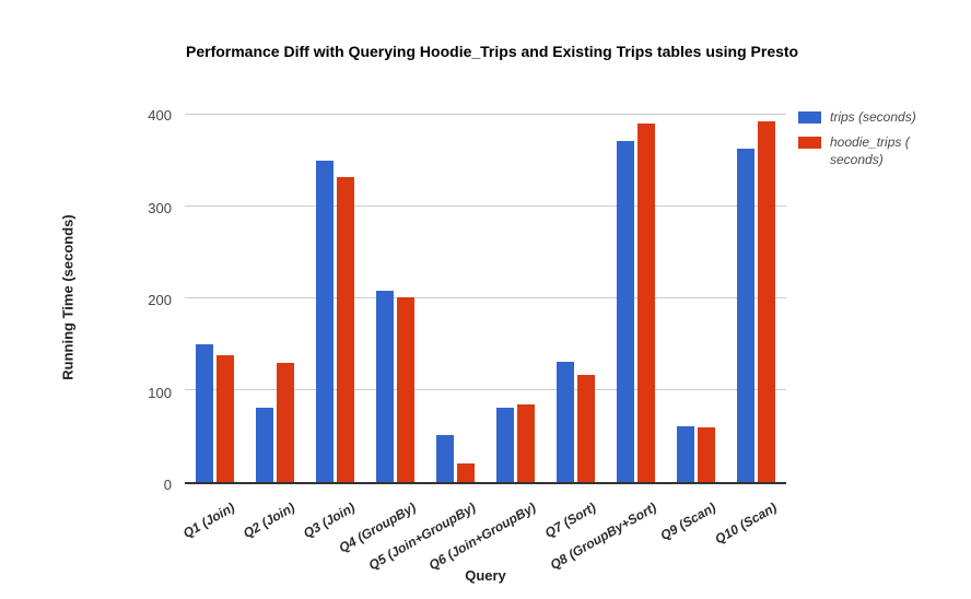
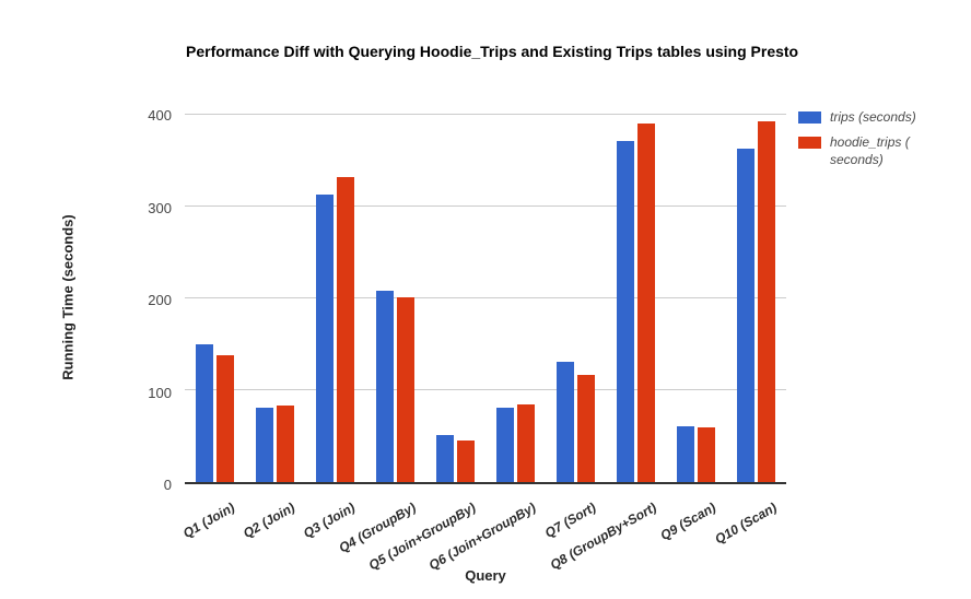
hoodie_trips (seconds)/Q2 (Join): 130 -> 80
trips (seconds)/Q3 (Join): 350 -> 310
hoodie_trips (seconds)/Q5 (Join+GroupBy): 20 -> 40
